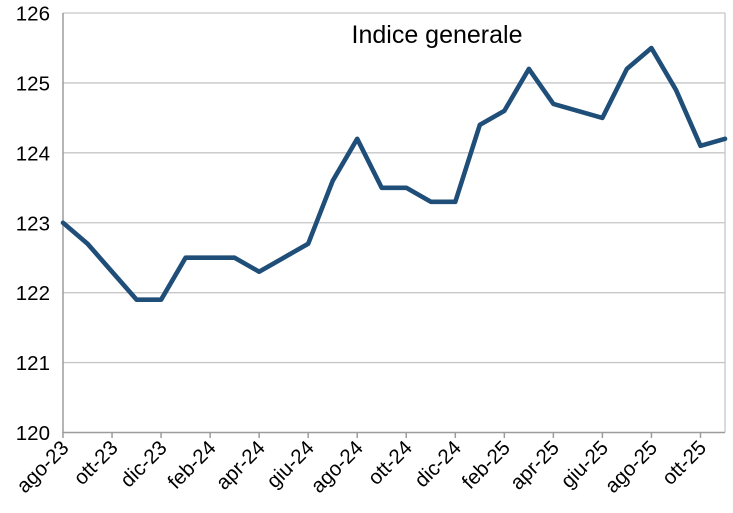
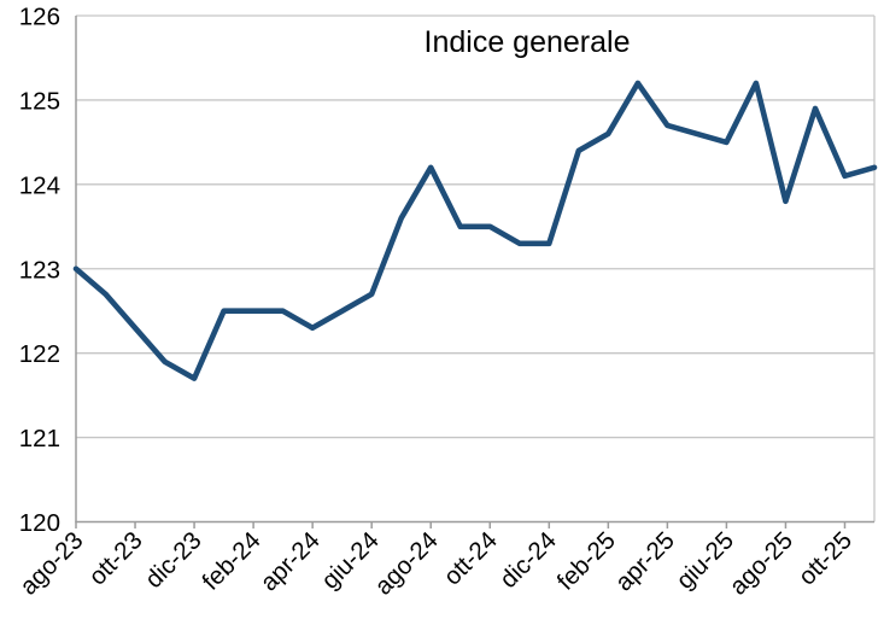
dic-23: 121.9 -> 121.7
ago-25: 125.5 -> 123.8
